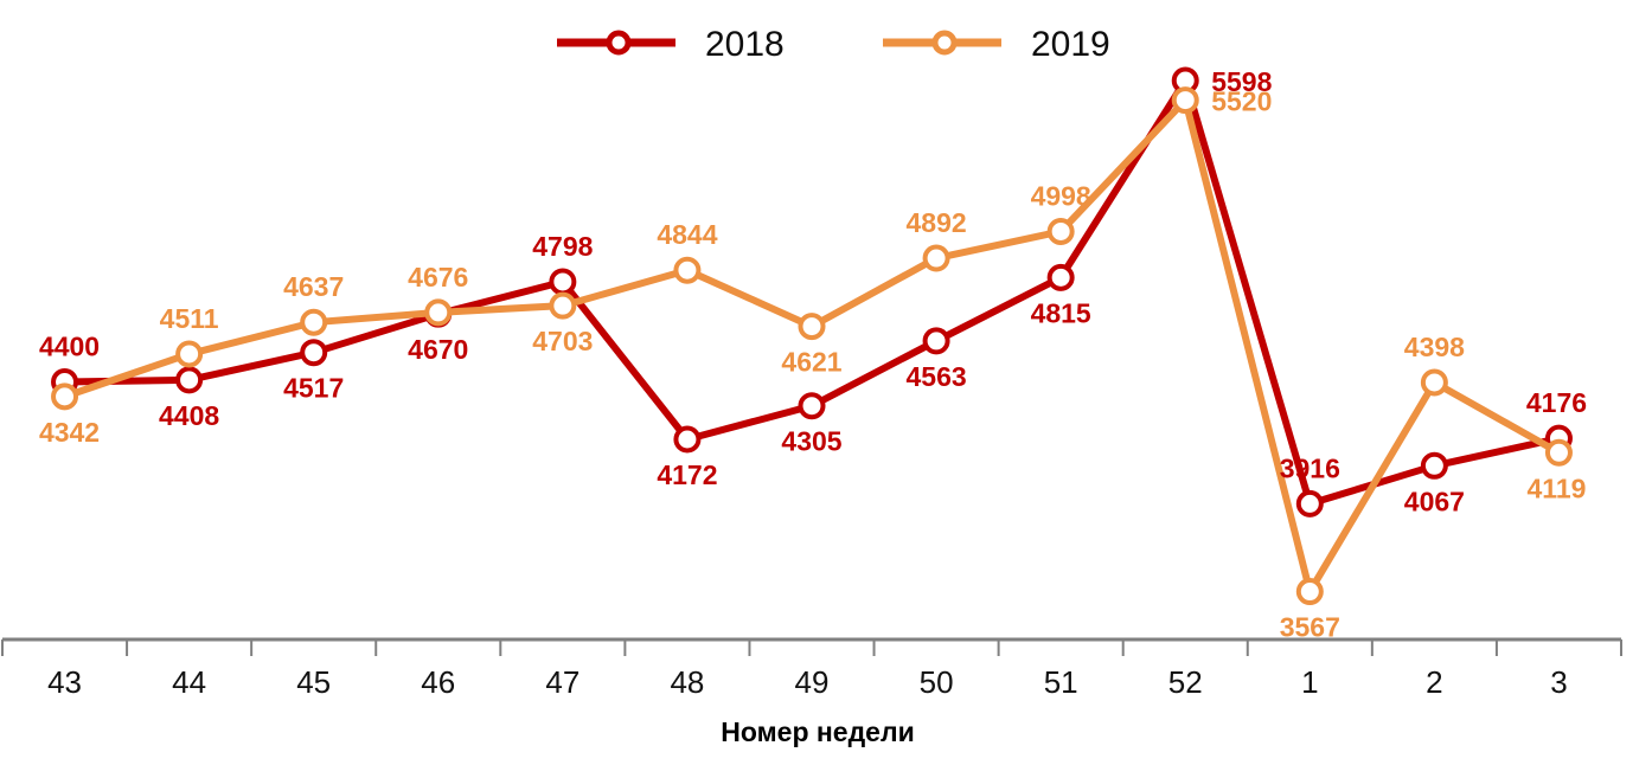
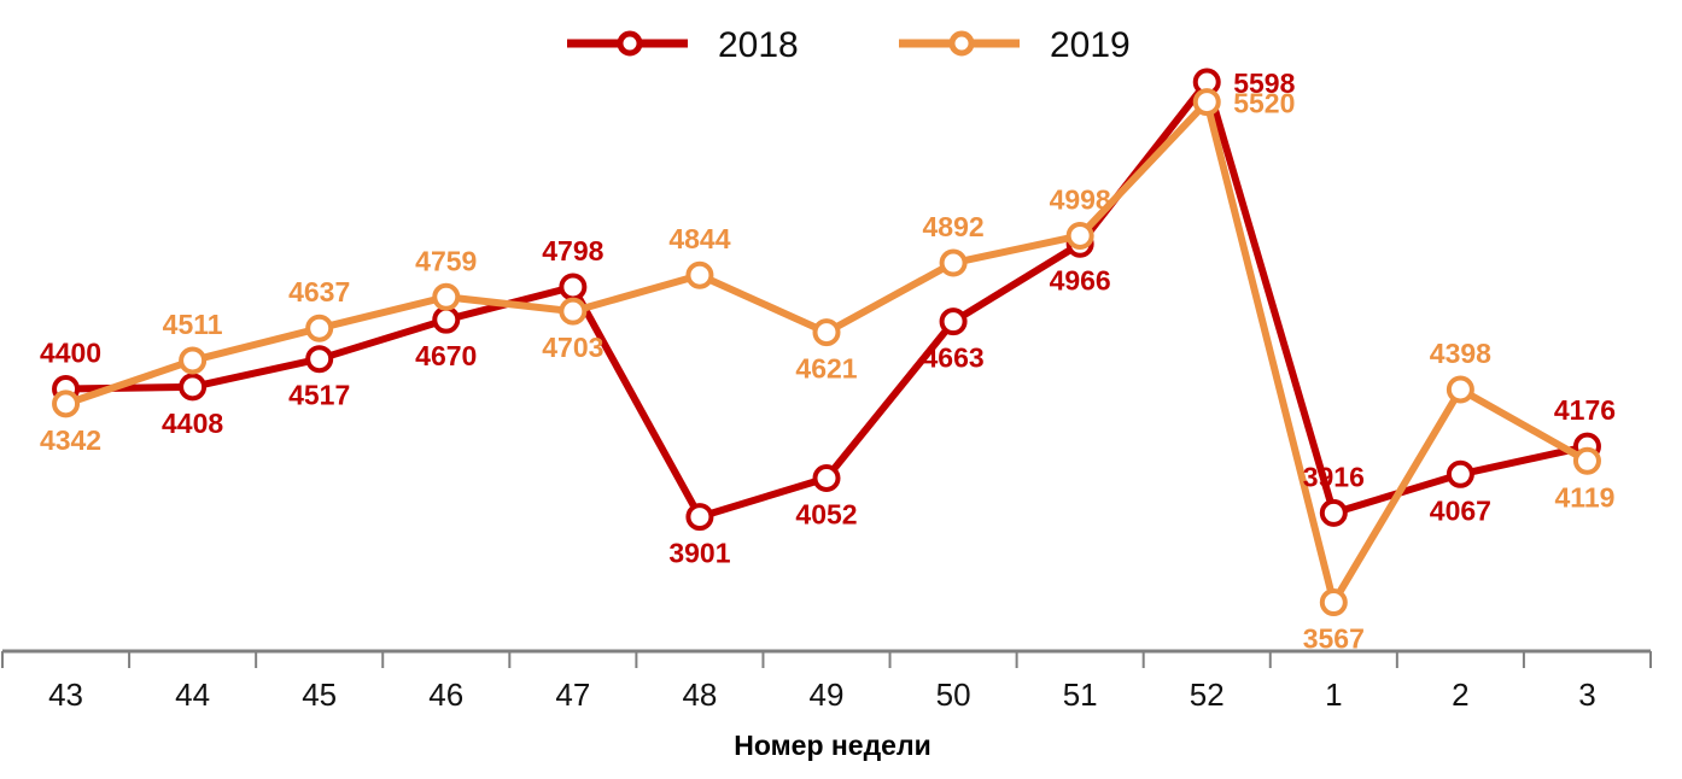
2019/46: 4676 -> 4759
2018/48: 4172 -> 3901
2018/49: 4305 -> 4052
2018/50: 4563 -> 4663
2018/51: 4815 -> 4966
